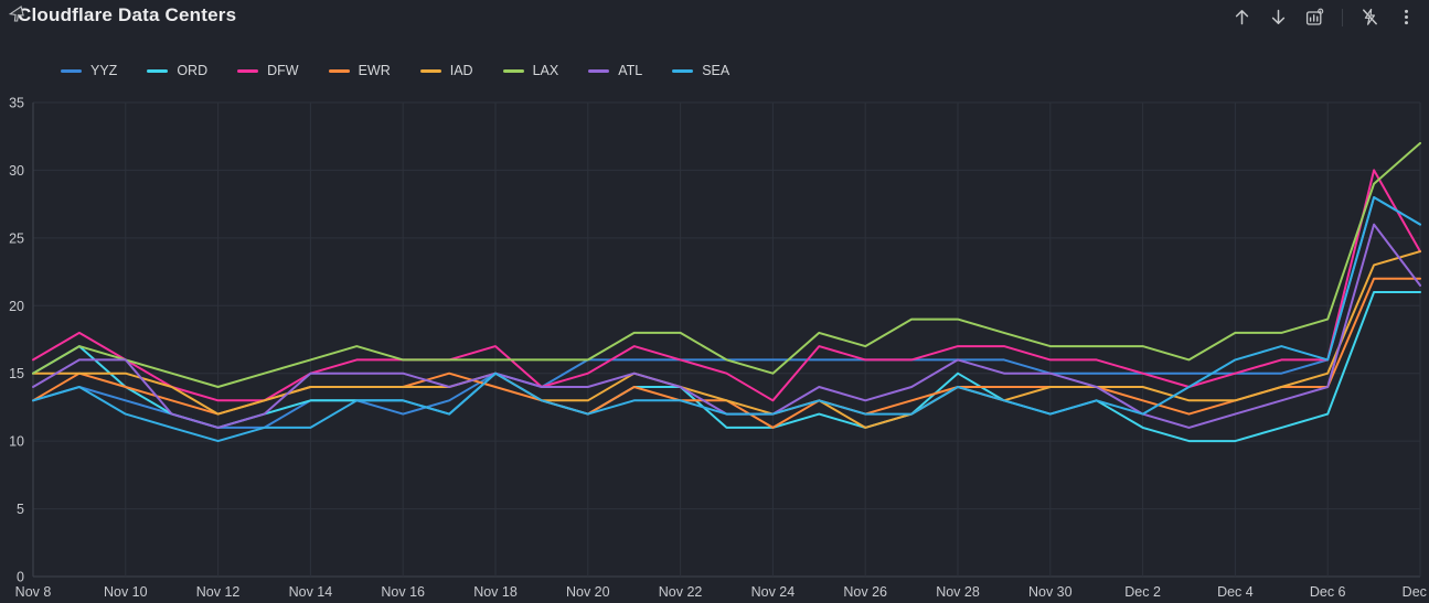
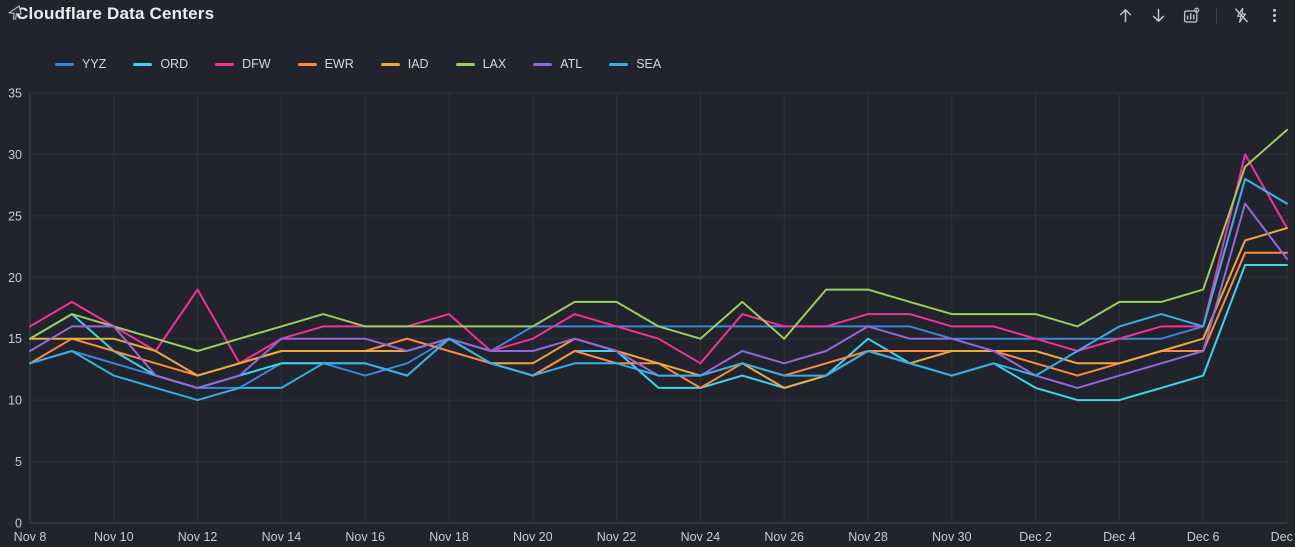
DFW/Nov 12: 13 -> 19
LAX/Nov 26: 17 -> 15
